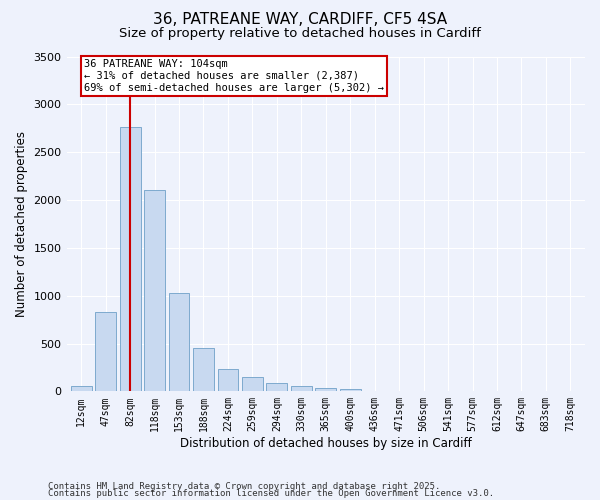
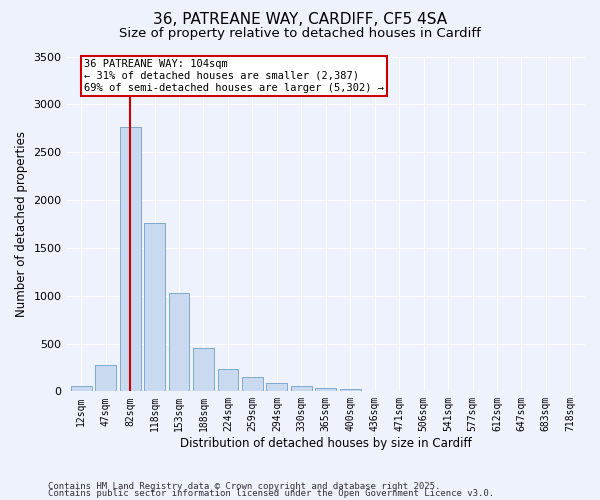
47sqm: 830 -> 280
118sqm: 2100 -> 1760
